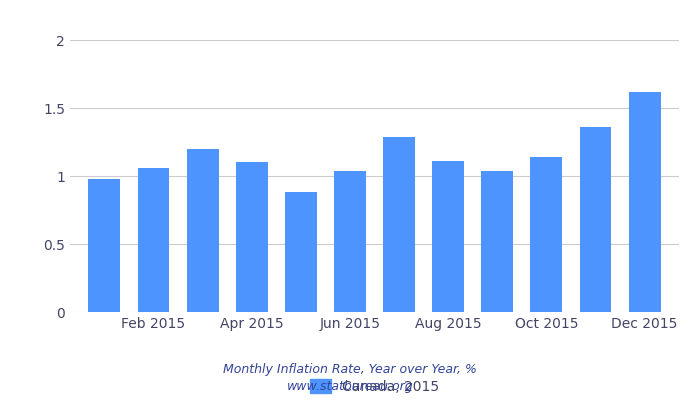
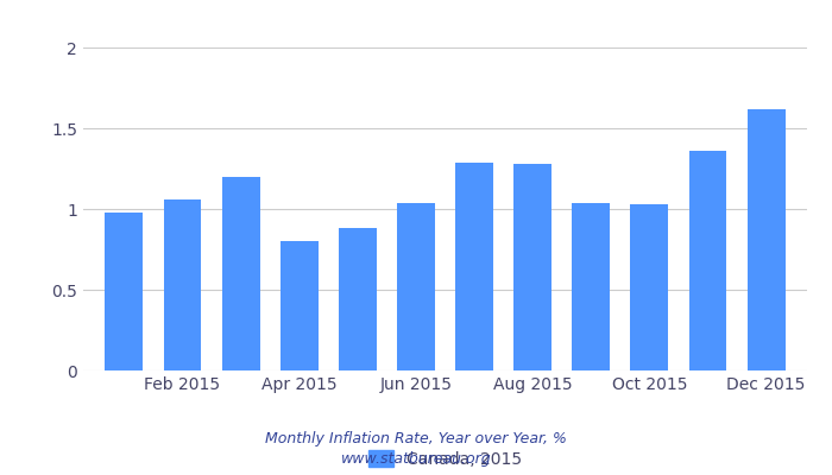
Apr 2015: 1.10 -> 0.80
Aug 2015: 1.11 -> 1.28
Oct 2015: 1.14 -> 1.03
